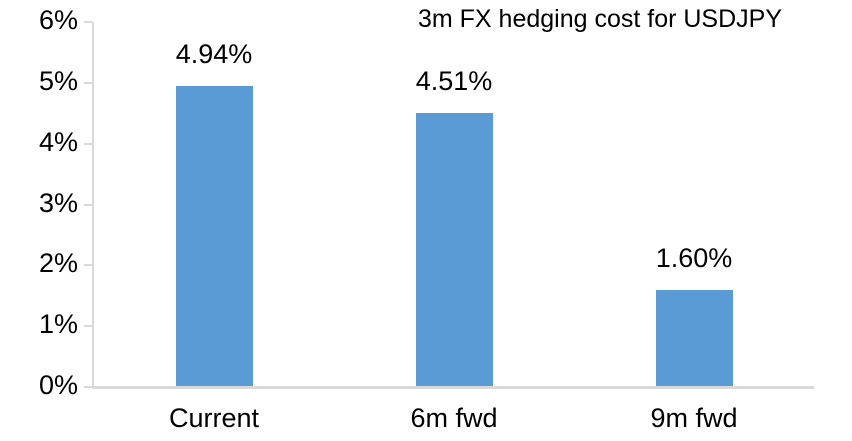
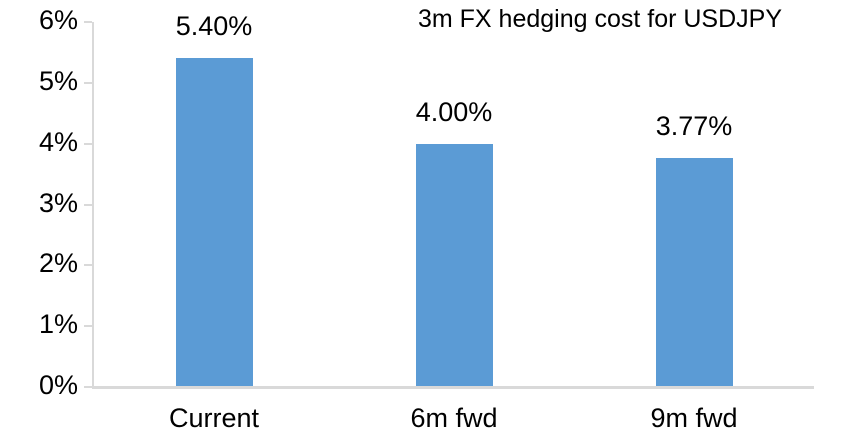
Current: 4.94% -> 5.40%
6m fwd: 4.51% -> 4.00%
9m fwd: 1.60% -> 3.77%
